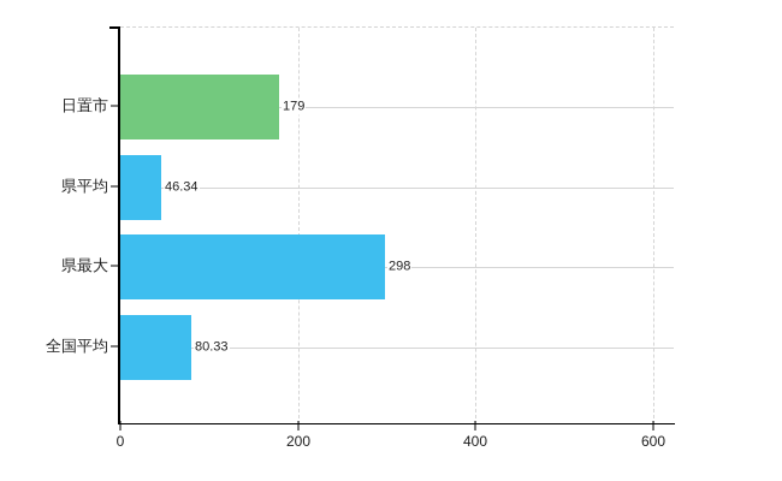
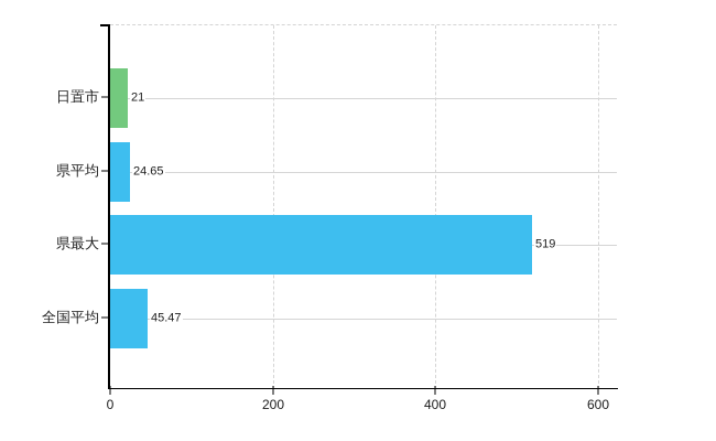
日置市: 179 -> 21
県平均: 46.34 -> 24.65
県最大: 298 -> 519
全国平均: 80.33 -> 45.47
